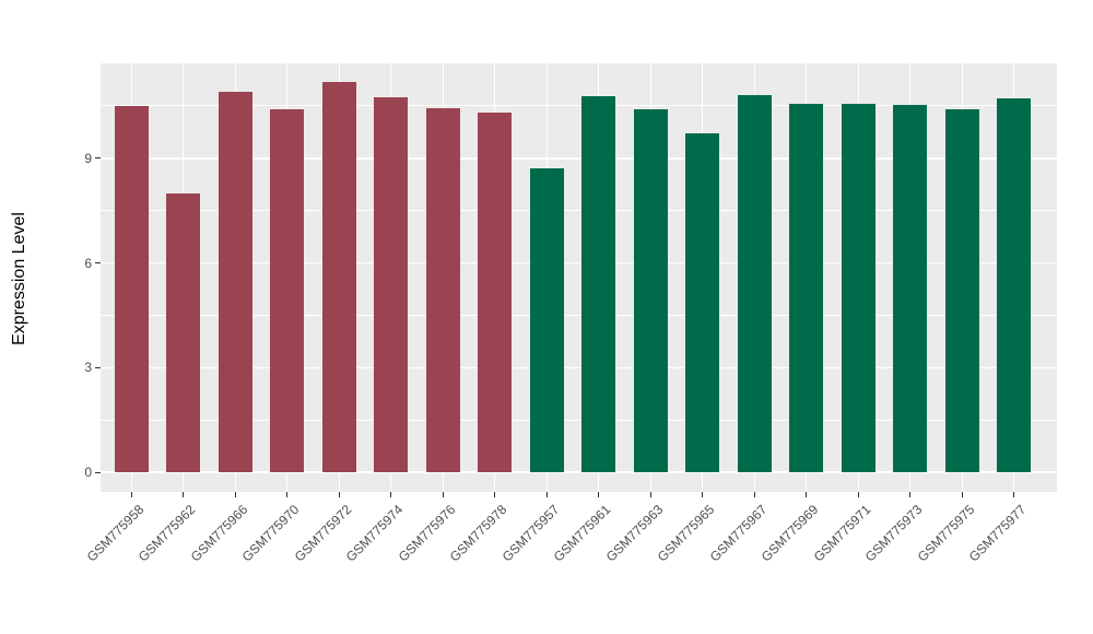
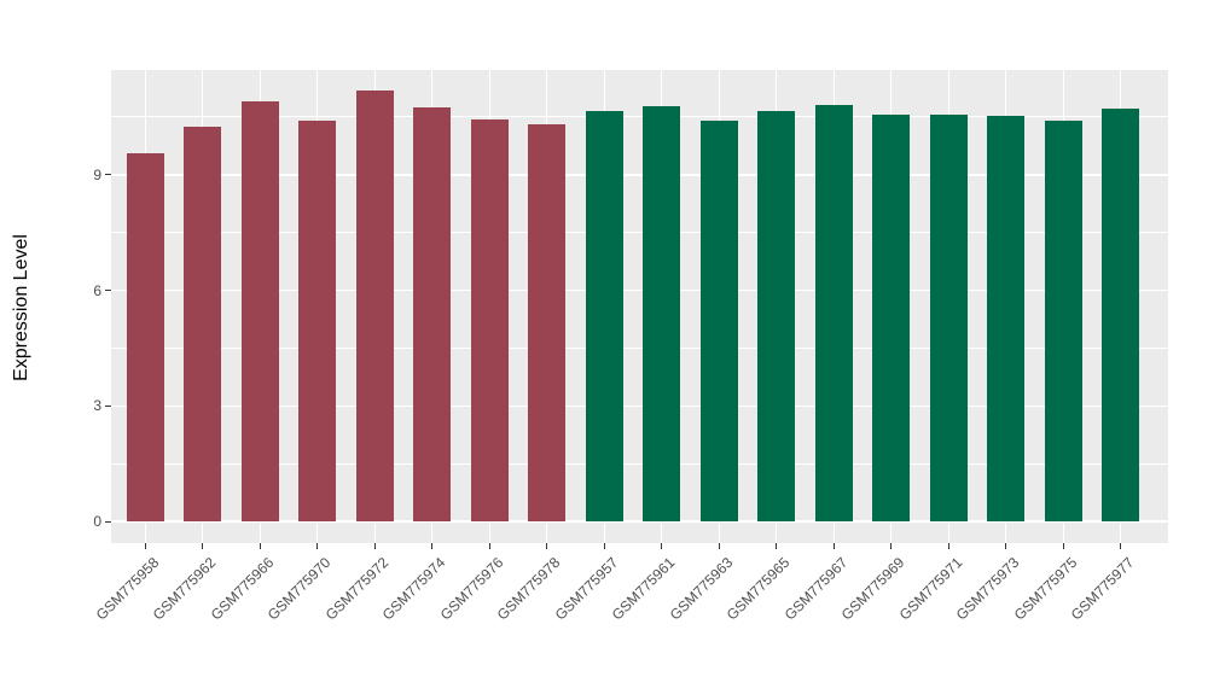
GSM775958: 10.5 -> 9.6
GSM775962: 8.0 -> 10.2
GSM775957: 8.7 -> 10.7
GSM775965: 9.7 -> 10.7
